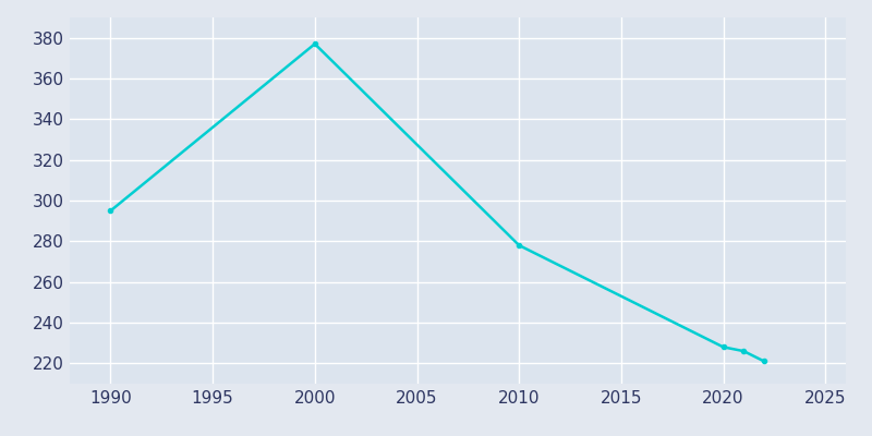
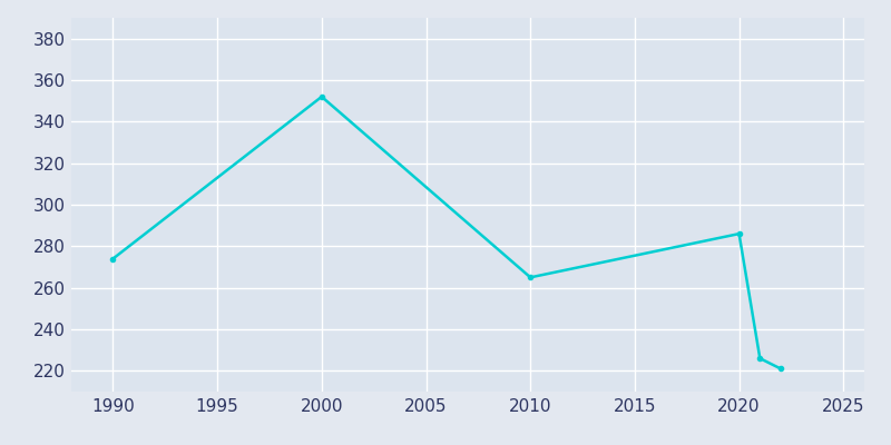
1990: 295 -> 274
2000: 377 -> 352
2010: 278 -> 265
2020: 228 -> 286
